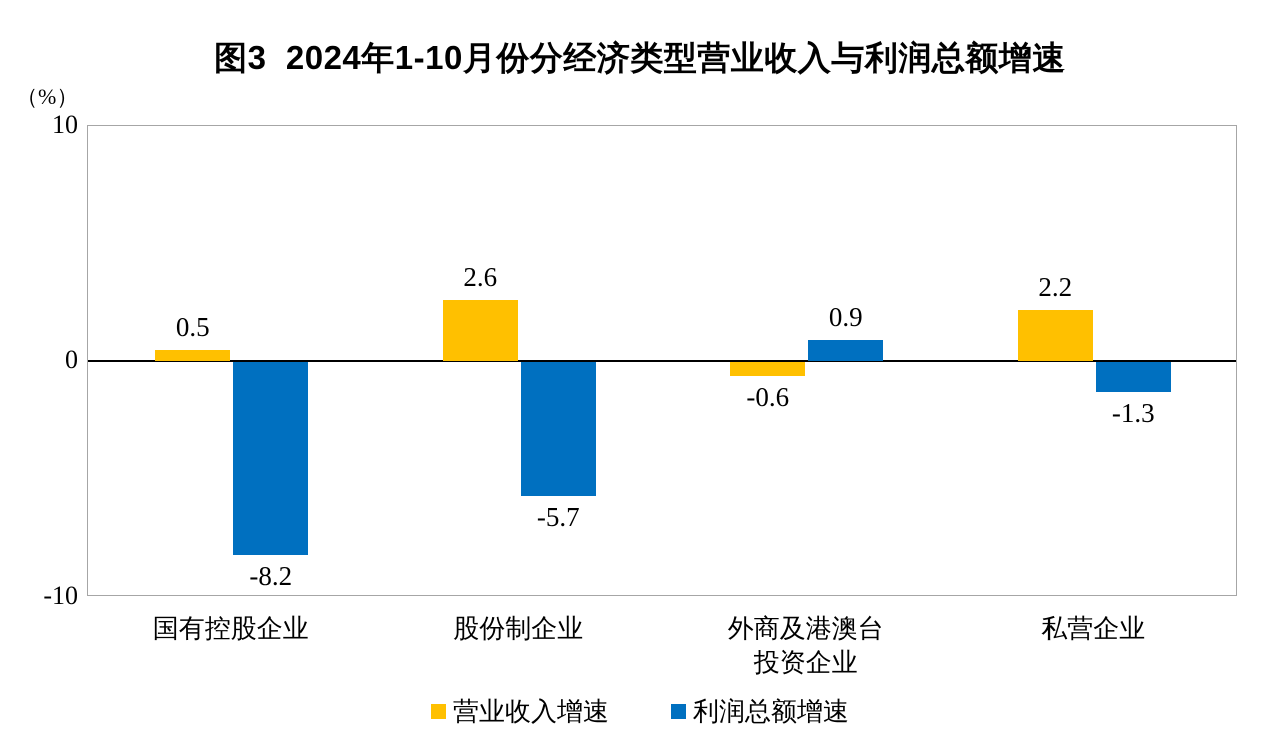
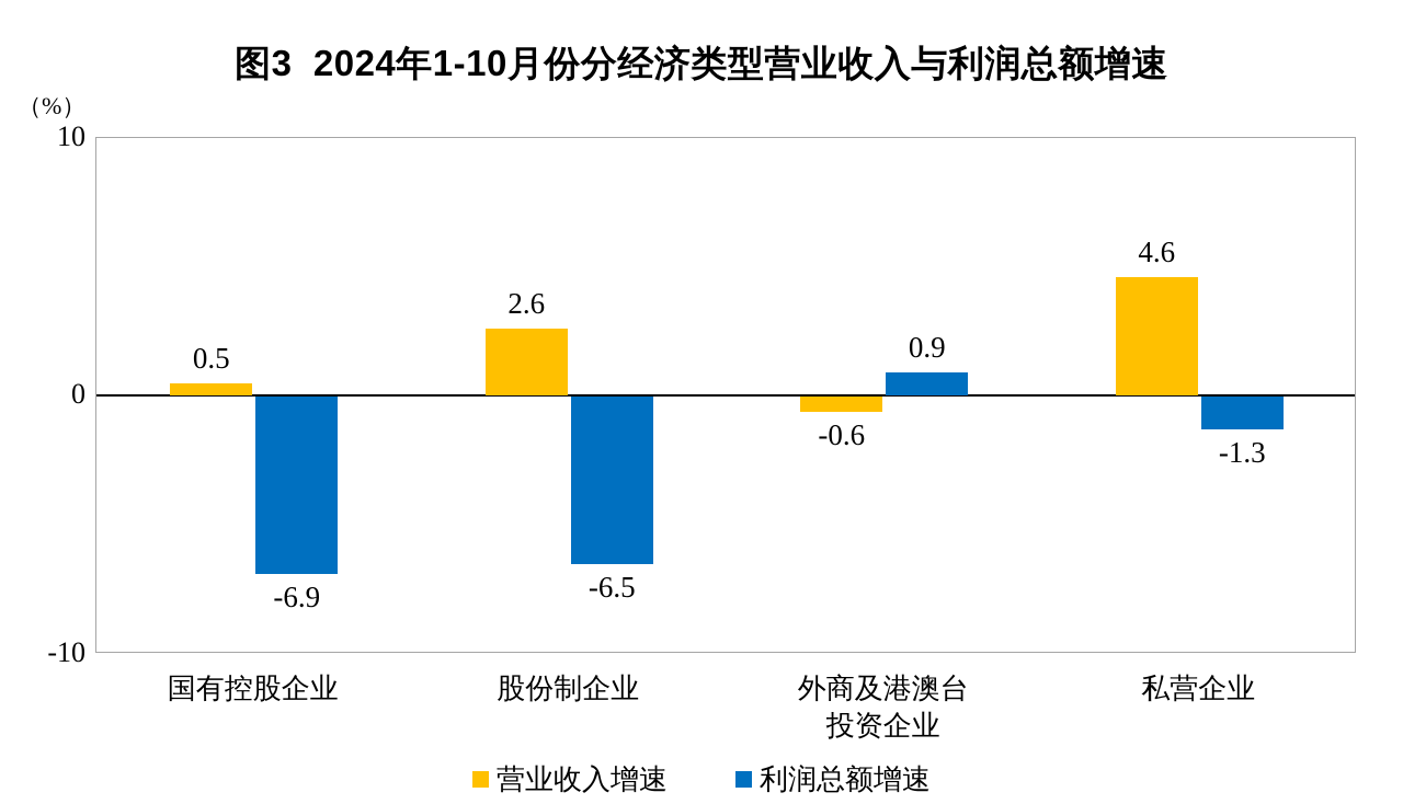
利润总额增速/国有控股企业: -8.2 -> -6.9
利润总额增速/股份制企业: -5.7 -> -6.5
营业收入增速/私营企业: 2.2 -> 4.6
